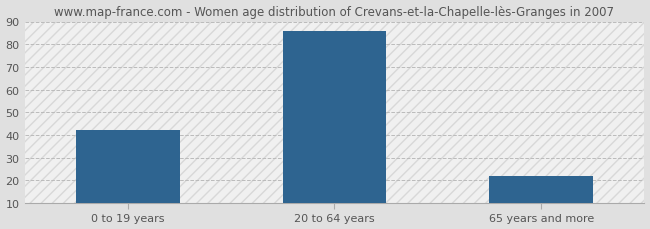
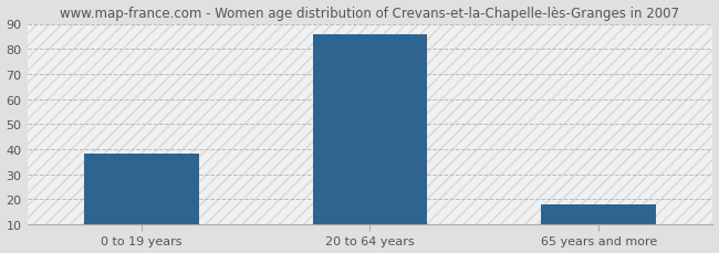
0 to 19 years: 42 -> 38
65 years and more: 22 -> 18
